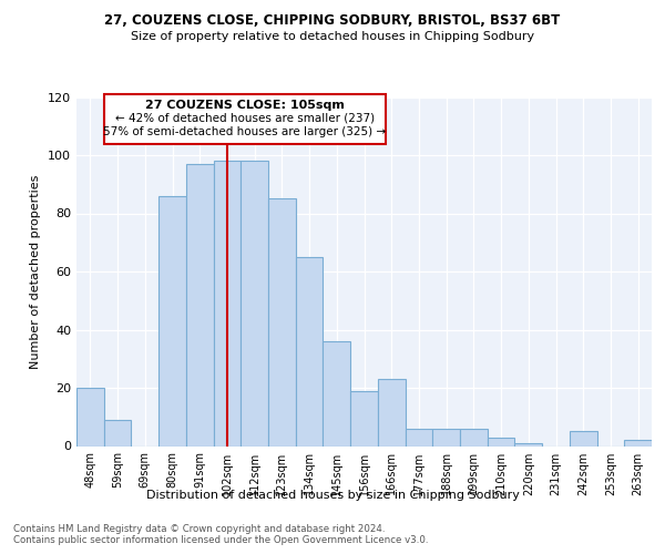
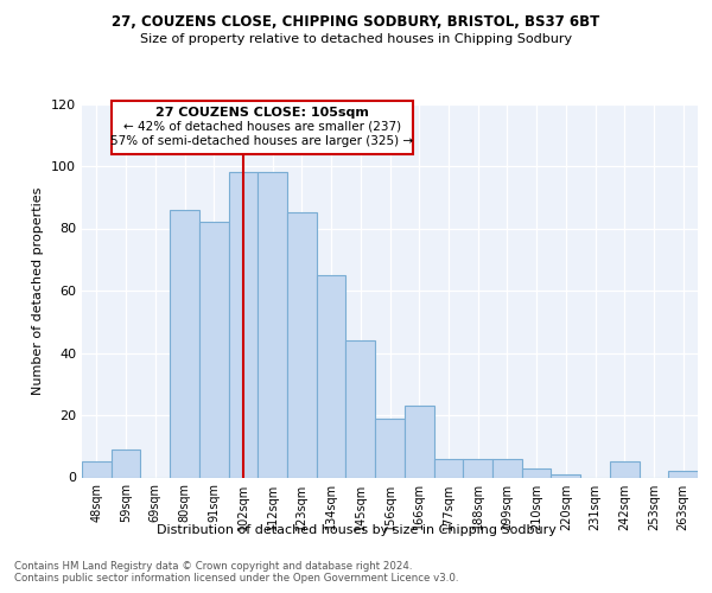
48sqm: 20 -> 5
91sqm: 97 -> 82
145sqm: 36 -> 44
